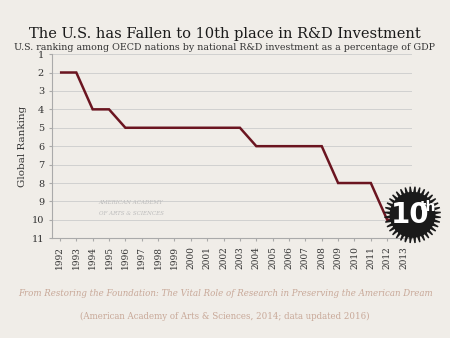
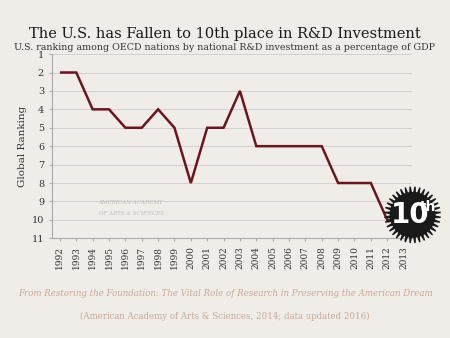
1998: 5 -> 4
2000: 5 -> 8
2003: 5 -> 3
